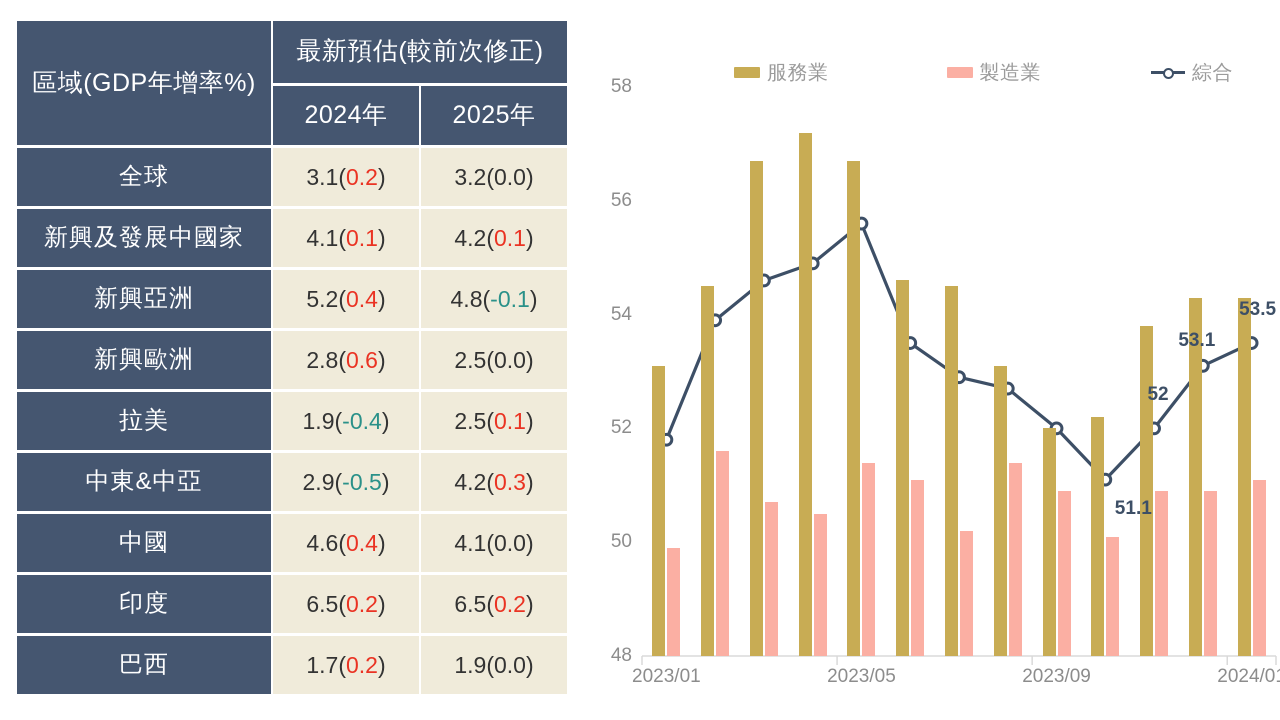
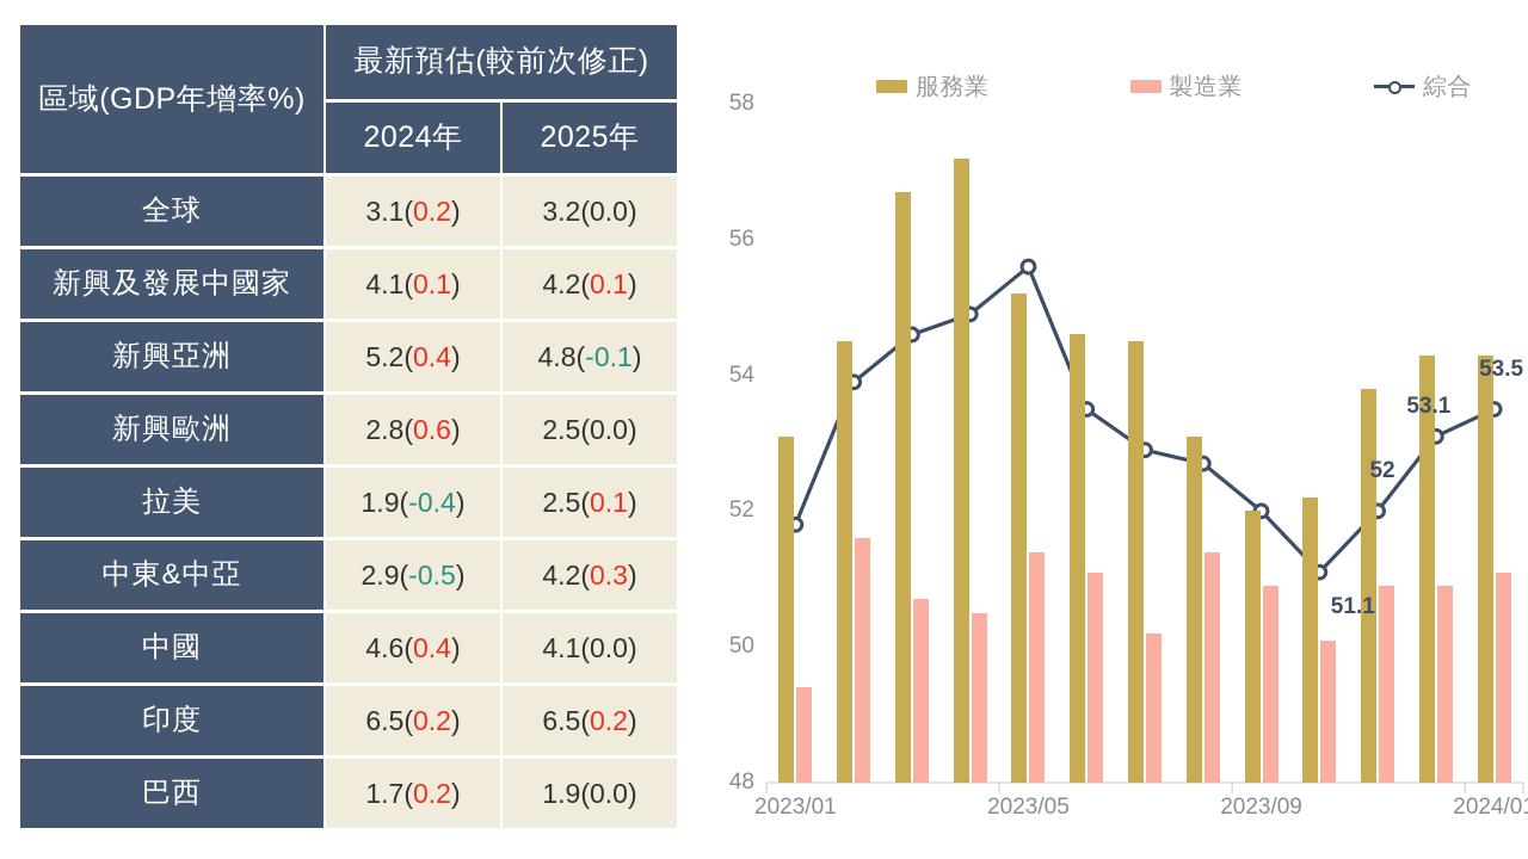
製造業/2023/01: 49.9 -> 49.4
服務業/2023/05: 56.7 -> 55.2
